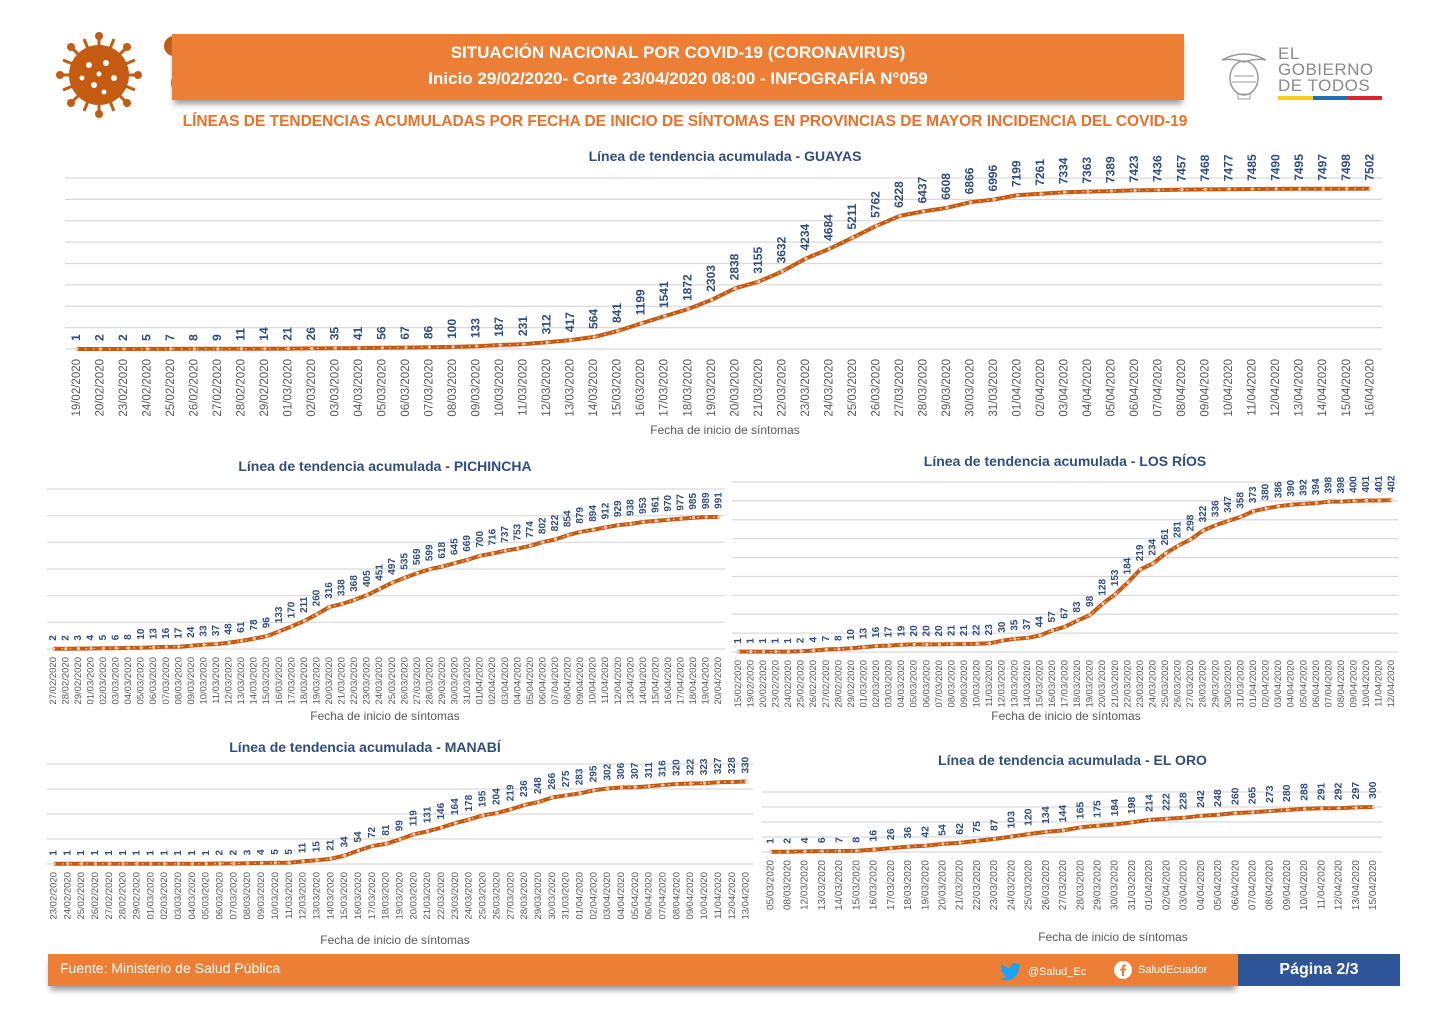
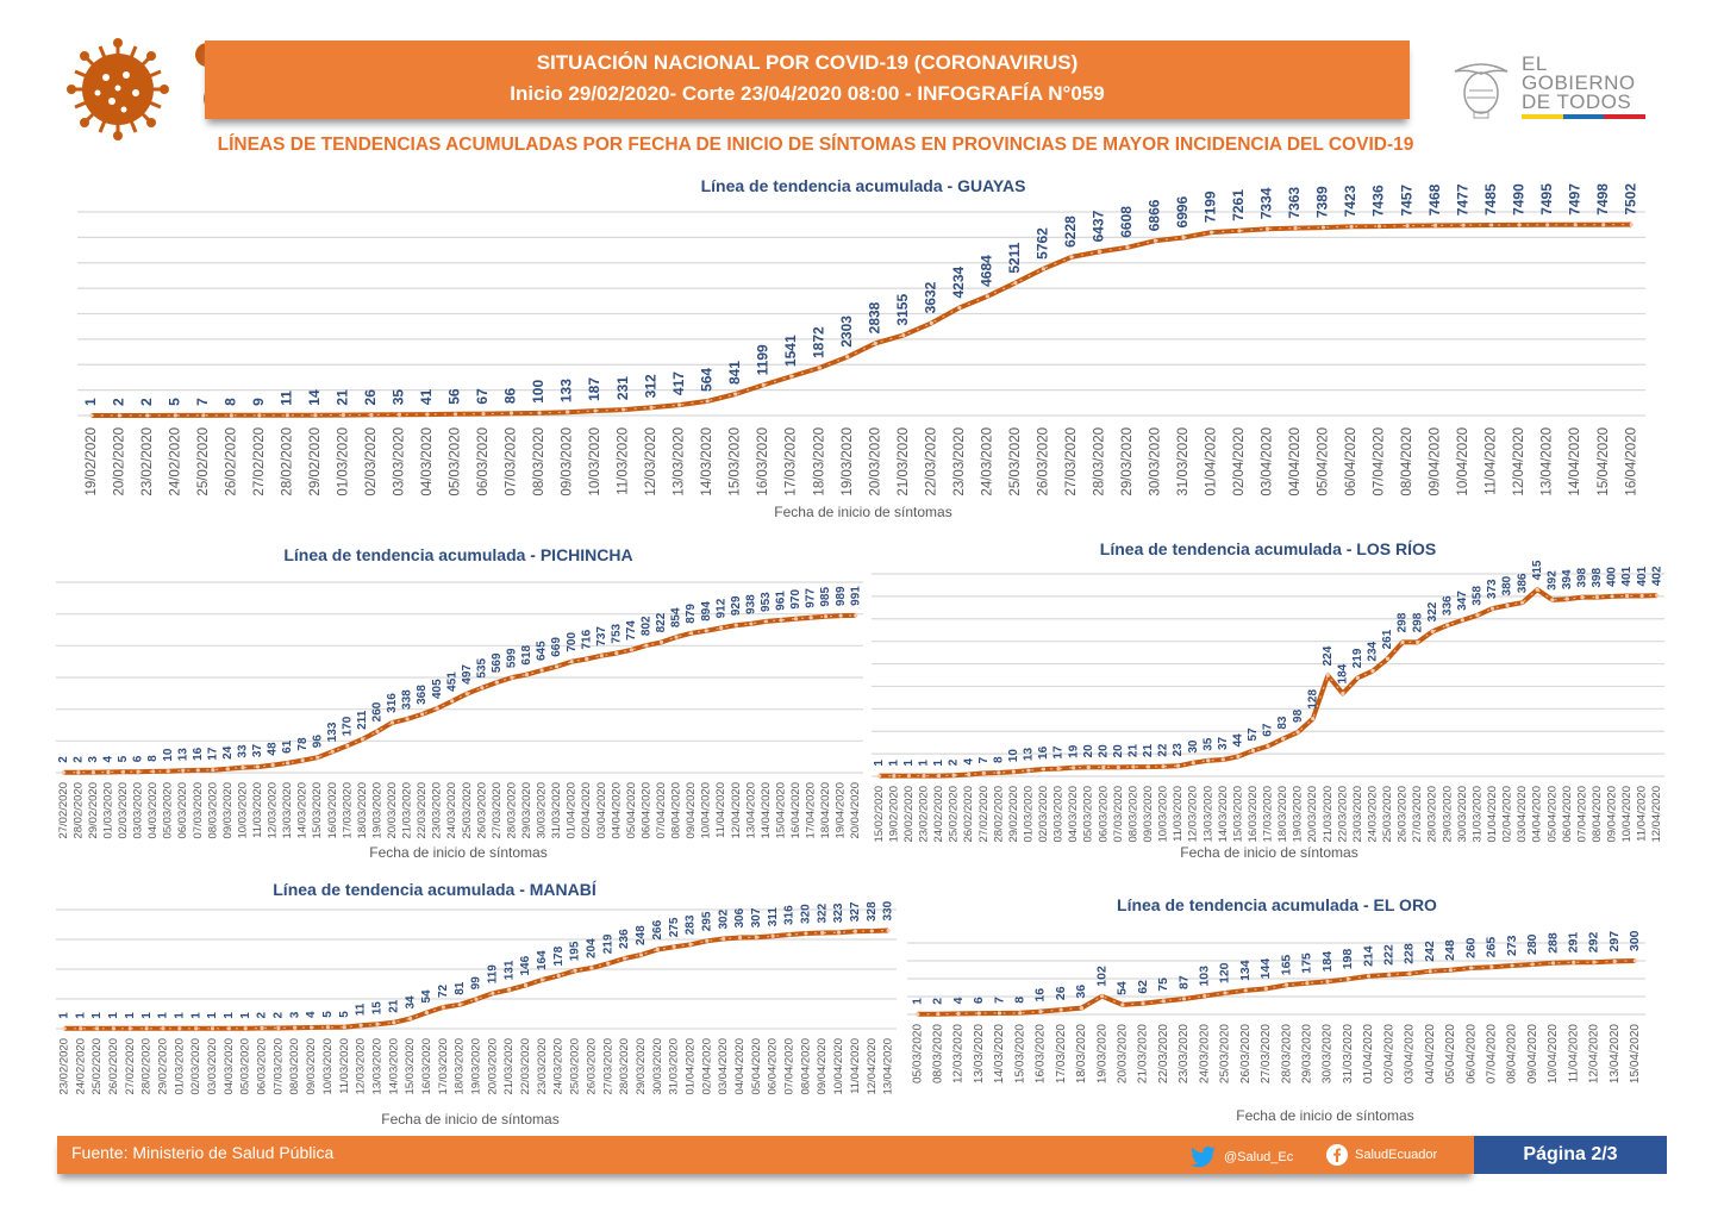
Línea de tendencia acumulada - LOS RÍOS/21/03/2020: 153 -> 224
Línea de tendencia acumulada - LOS RÍOS/26/03/2020: 281 -> 298
Línea de tendencia acumulada - LOS RÍOS/04/04/2020: 390 -> 415
Línea de tendencia acumulada - EL ORO/19/03/2020: 42 -> 102
